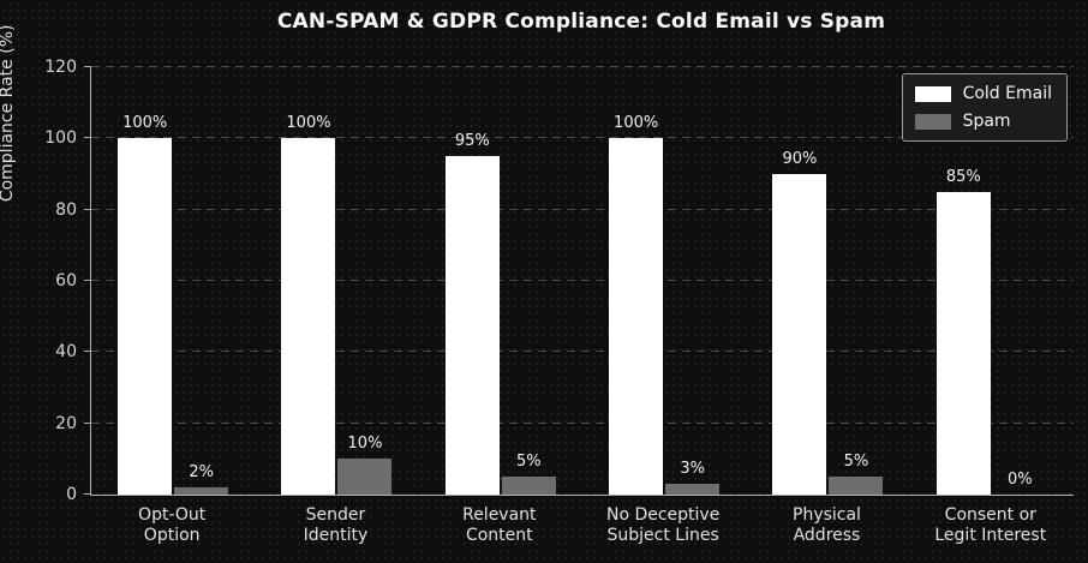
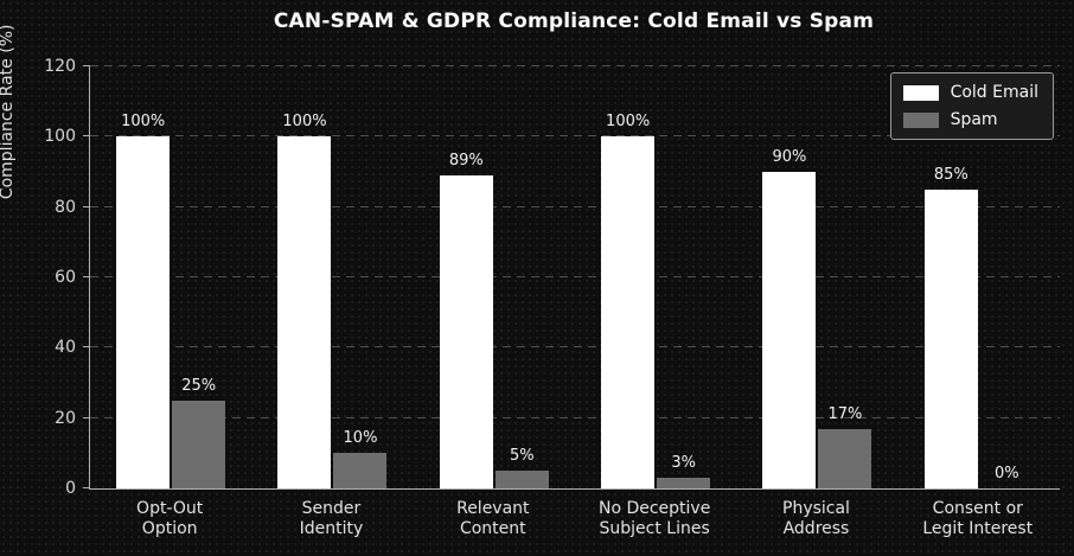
Spam/Opt-Out Option: 2% -> 25%
Cold Email/Relevant Content: 95% -> 89%
Spam/Physical Address: 5% -> 17%
